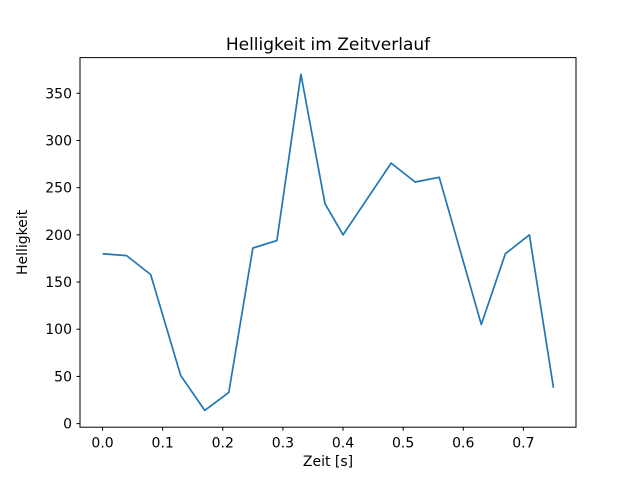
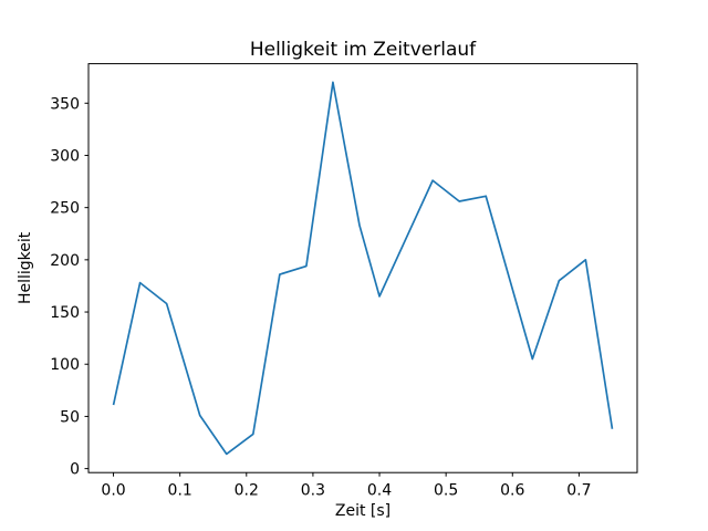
0.0: 180 -> 60
0.4: 200 -> 160
